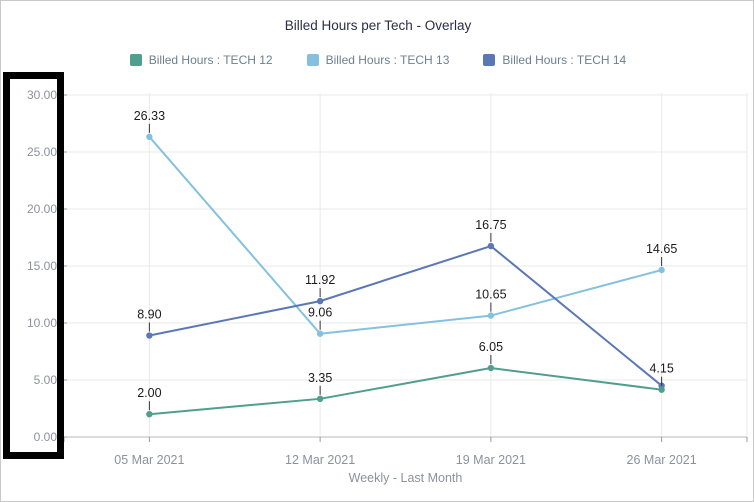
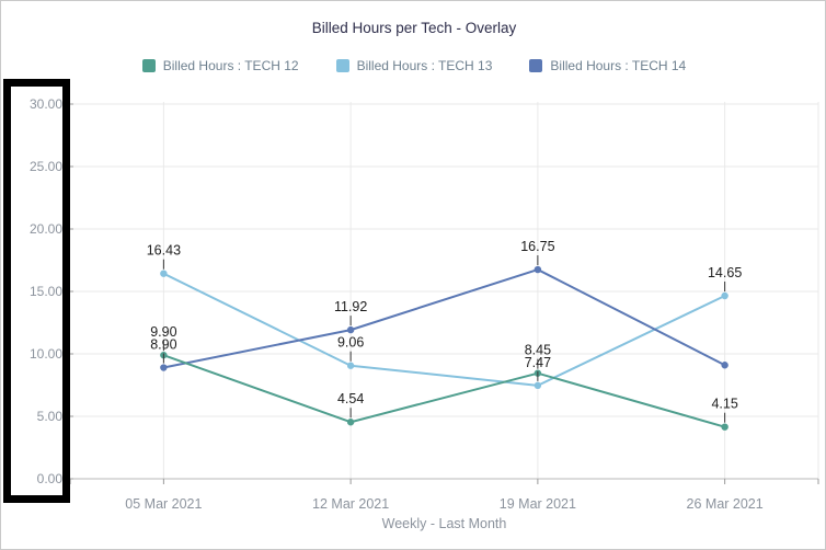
Billed Hours : TECH 12/05 Mar 2021: 2.00 -> 9.90
Billed Hours : TECH 13/05 Mar 2021: 26.33 -> 16.43
Billed Hours : TECH 12/12 Mar 2021: 3.35 -> 4.54
Billed Hours : TECH 12/19 Mar 2021: 6.05 -> 8.45
Billed Hours : TECH 13/19 Mar 2021: 10.65 -> 7.47
Billed Hours : TECH 14/26 Mar 2021: 4.5 -> 9.1
